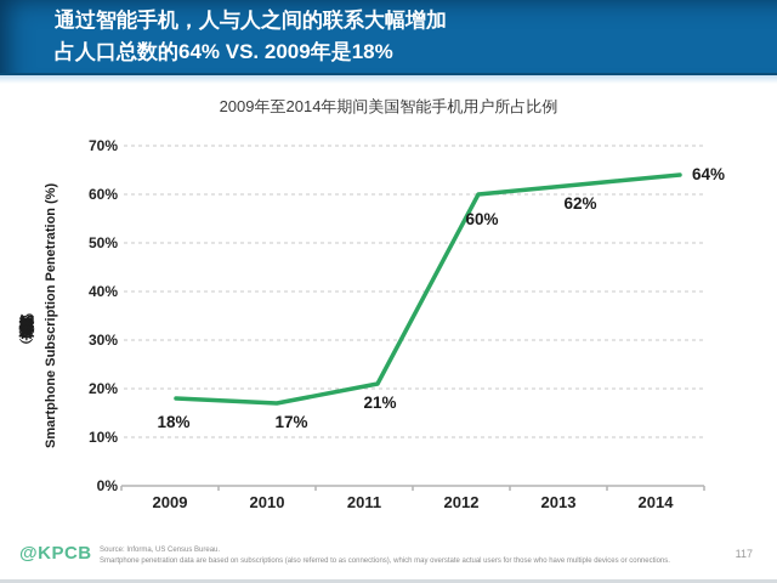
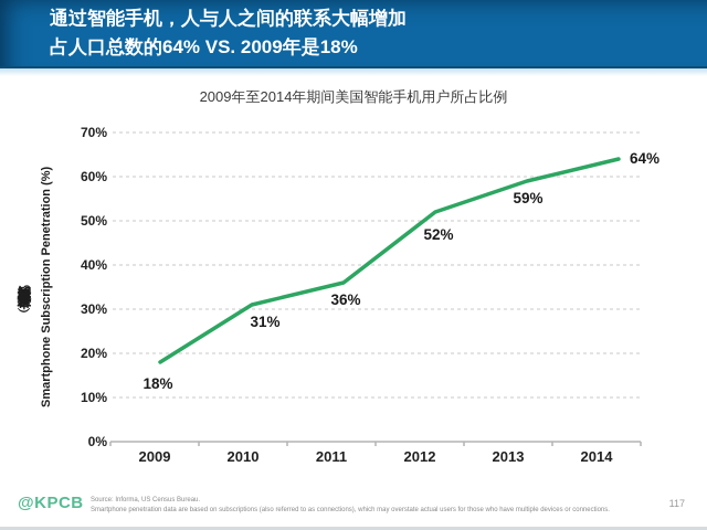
2010: 17% -> 31%
2011: 21% -> 36%
2012: 60% -> 52%
2013: 62% -> 59%
